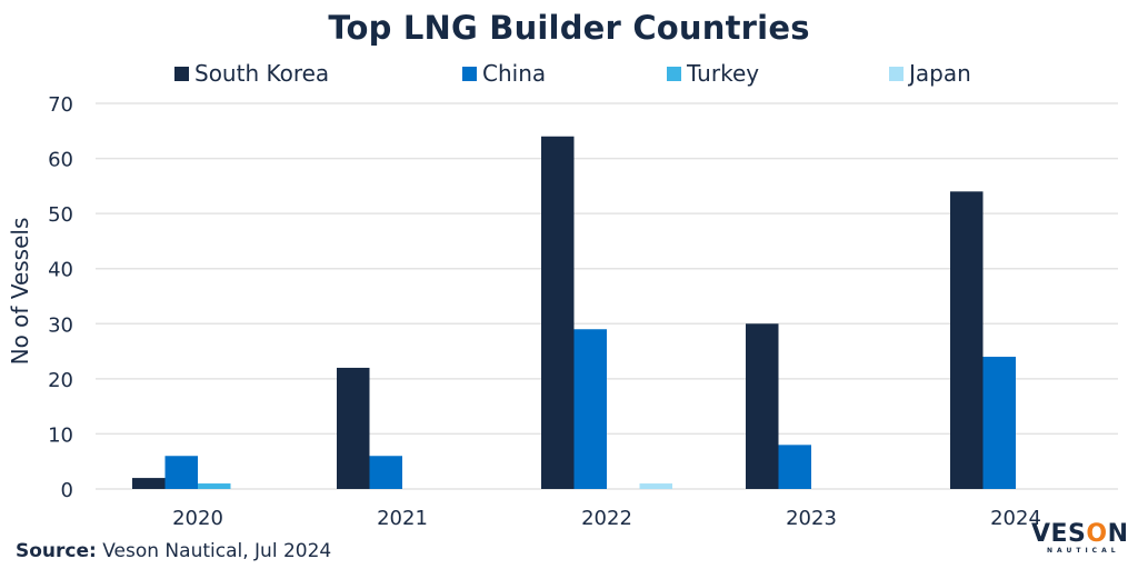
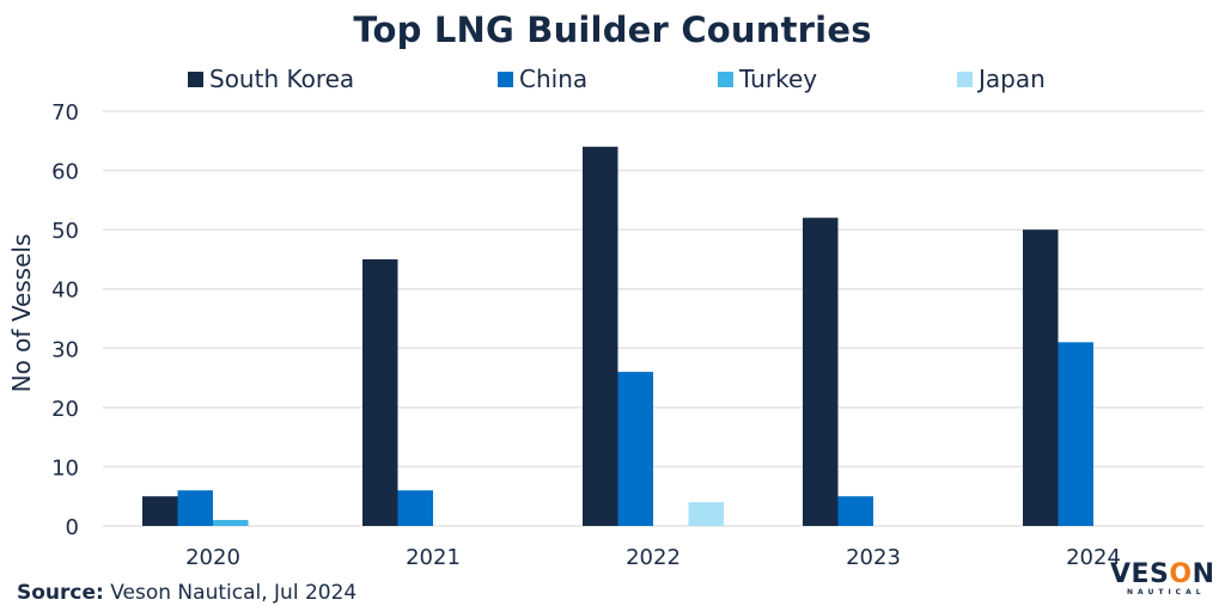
South Korea/2020: 2 -> 5
South Korea/2021: 22 -> 45
China/2022: 29 -> 26
Japan/2022: 1 -> 4
South Korea/2023: 30 -> 52
China/2023: 8 -> 5
South Korea/2024: 54 -> 50
China/2024: 24 -> 31
